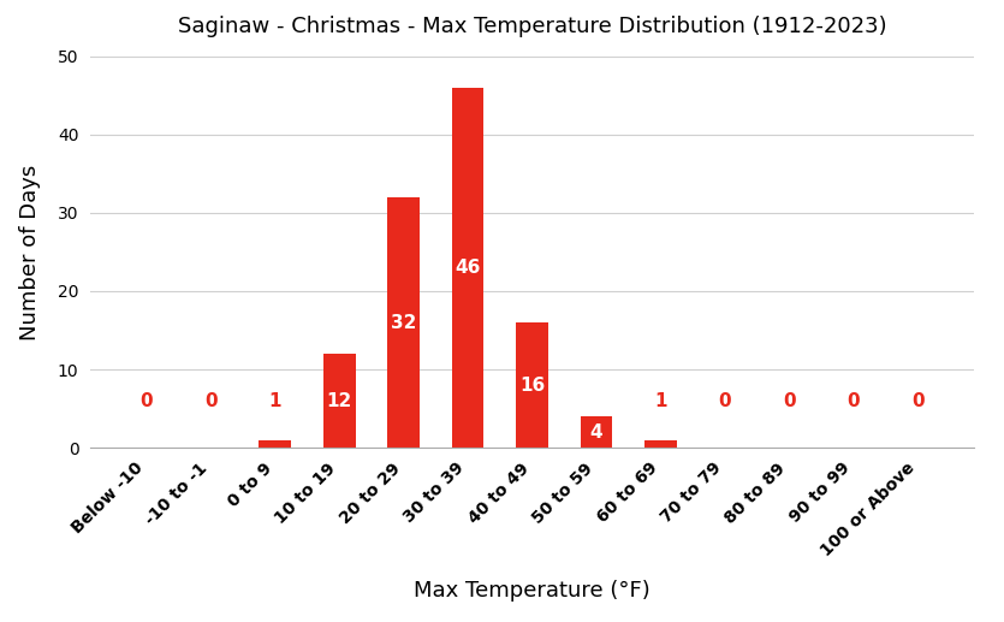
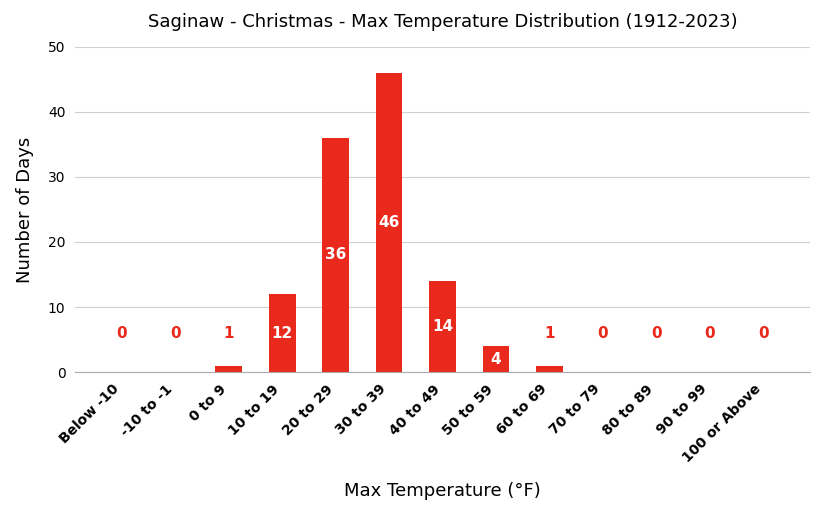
20 to 29: 32 -> 36
40 to 49: 16 -> 14
